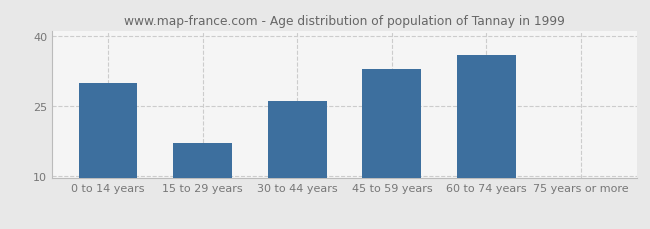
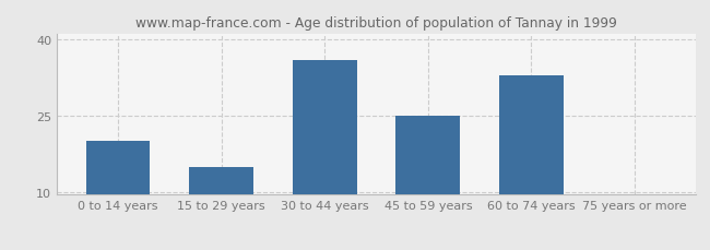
0 to 14 years: 30.0 -> 20.0
15 to 29 years: 17.0 -> 15.0
30 to 44 years: 26.0 -> 36.0
45 to 59 years: 33.0 -> 25.0
60 to 74 years: 36.0 -> 33.0
